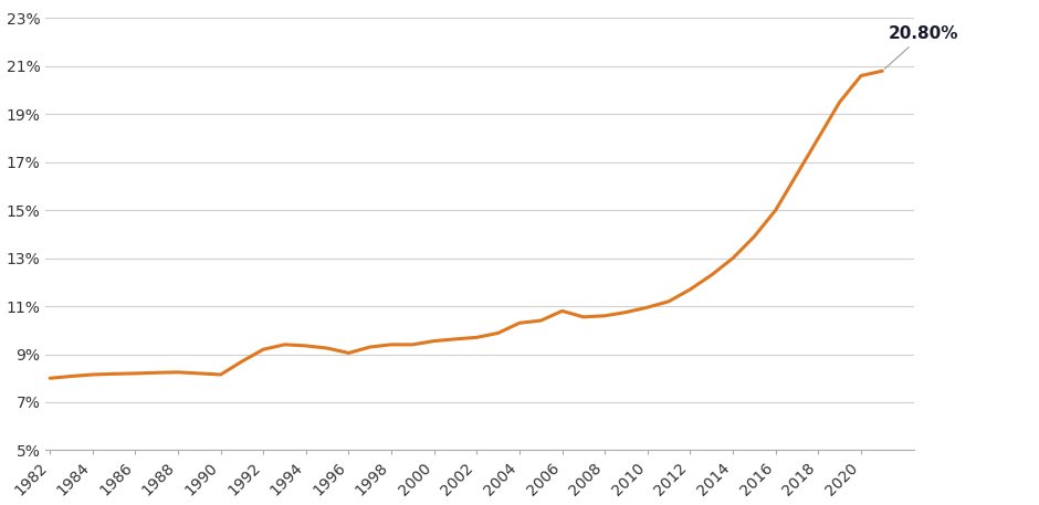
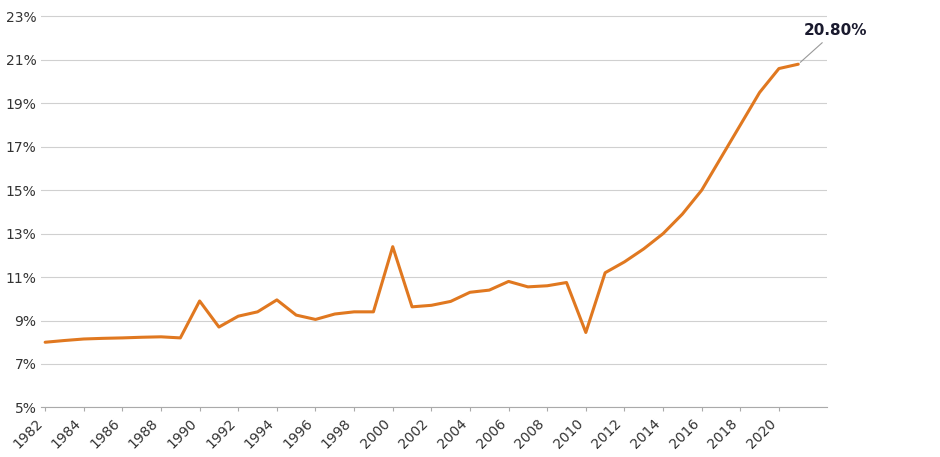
1990: 8.15% -> 9.90%
1994: 9.35% -> 9.95%
2000: 9.55% -> 12.40%
2010: 10.95% -> 8.45%
